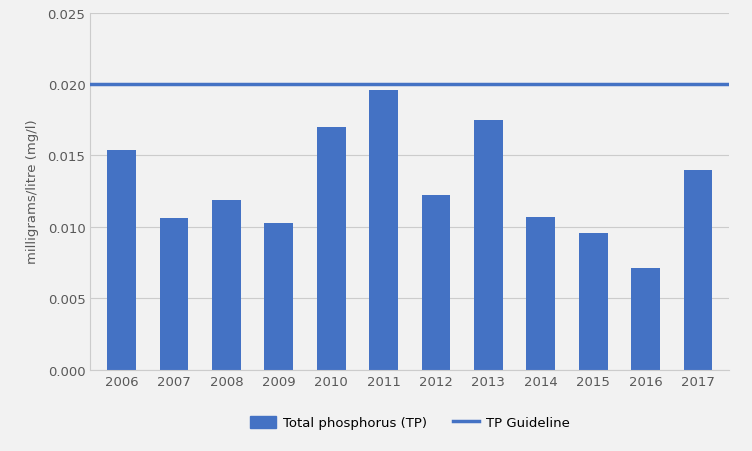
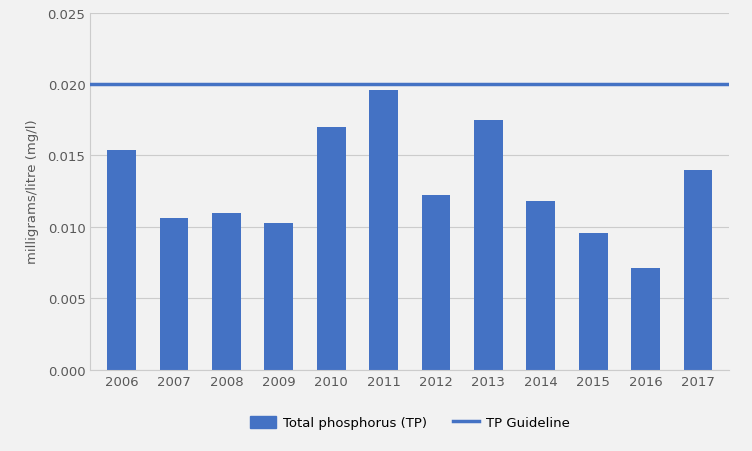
2008: 0.0119 -> 0.0110
2014: 0.0107 -> 0.0118
